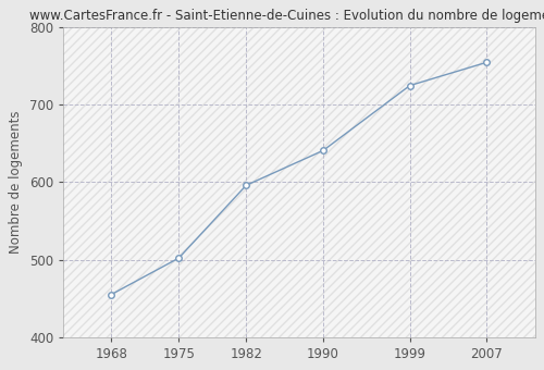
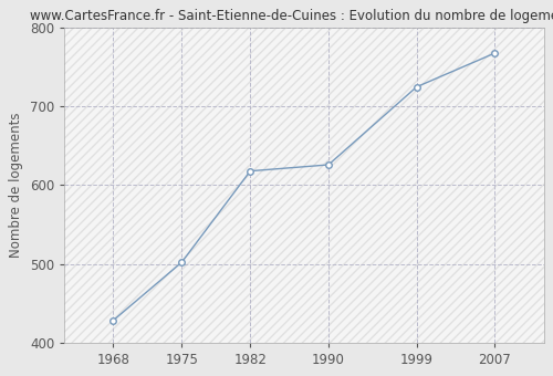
1968: 455 -> 428
1982: 596 -> 618
1990: 641 -> 626
2007: 755 -> 768
